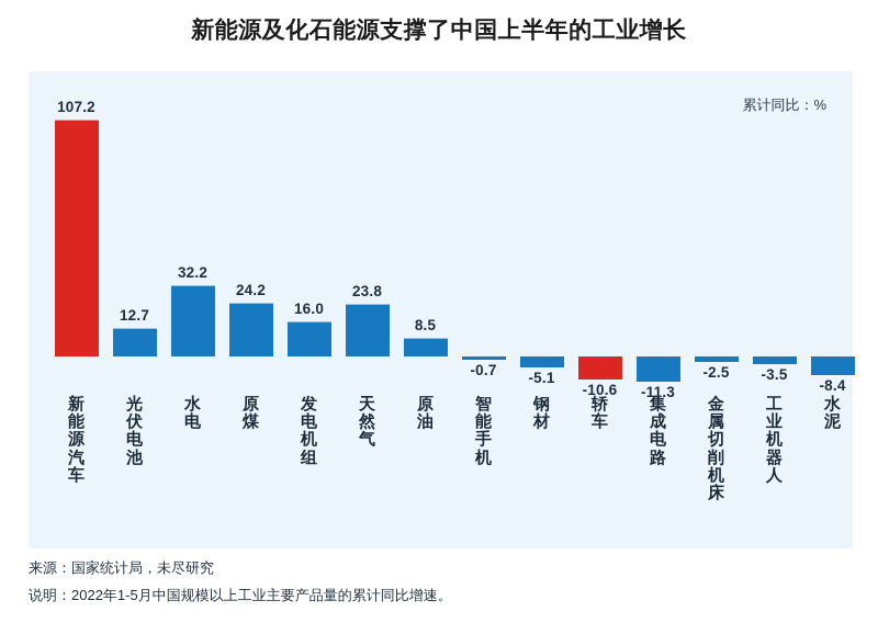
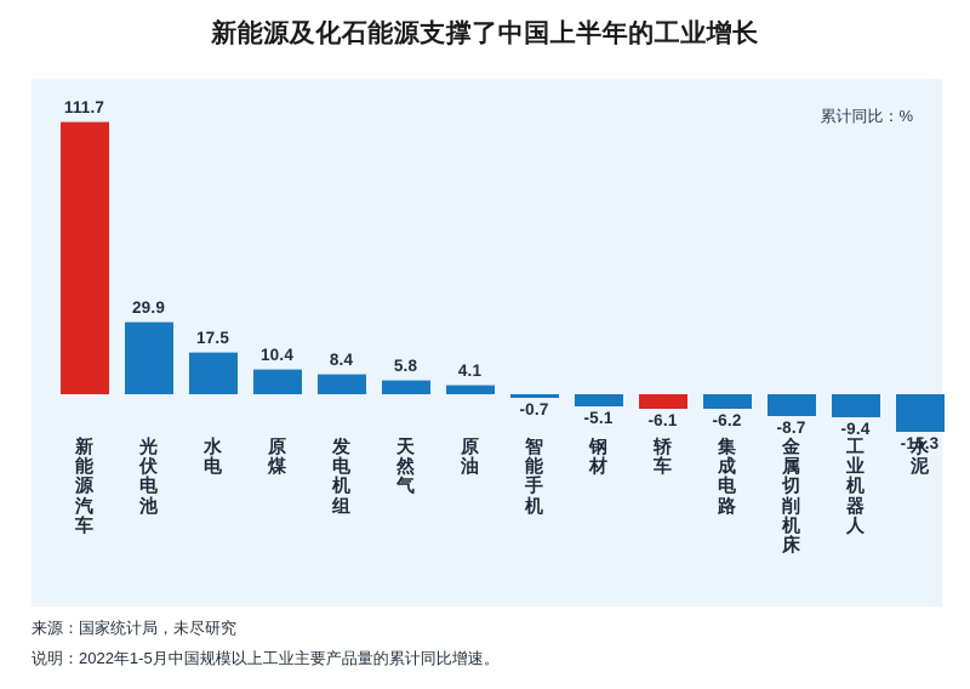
新能源汽车: 107.2 -> 111.7
光伏电池: 12.7 -> 29.9
水电: 32.2 -> 17.5
原煤: 24.2 -> 10.4
发电机组: 16.0 -> 8.4
天然气: 23.8 -> 5.8
原油: 8.5 -> 4.1
轿车: -10.6 -> -6.1
集成电路: -11.3 -> -6.2
金属切削机床: -2.5 -> -8.7
工业机器人: -3.5 -> -9.4
水泥: -8.4 -> -15.3
